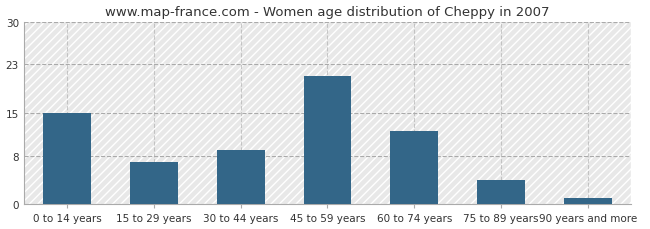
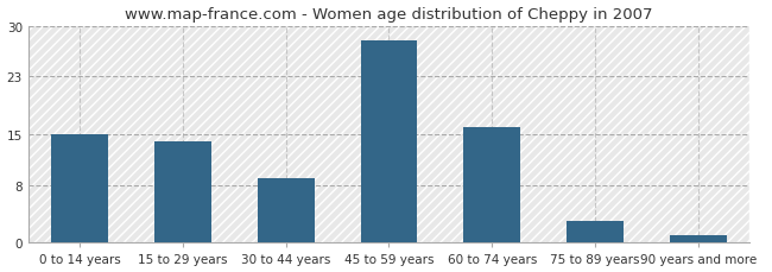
15 to 29 years: 7 -> 14
45 to 59 years: 21 -> 28
60 to 74 years: 12 -> 16
75 to 89 years: 4 -> 3
